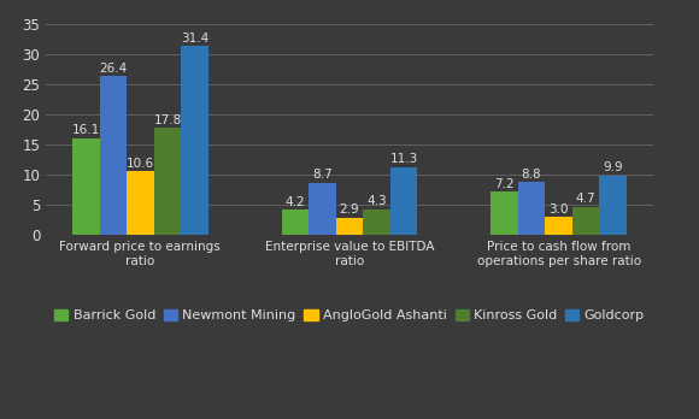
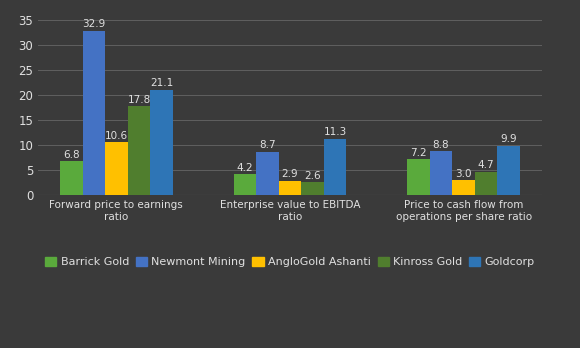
Barrick Gold/Forward price to earnings ratio: 16.1 -> 6.8
Newmont Mining/Forward price to earnings ratio: 26.4 -> 32.9
Goldcorp/Forward price to earnings ratio: 31.4 -> 21.1
Kinross Gold/Enterprise value to EBITDA ratio: 4.3 -> 2.6
